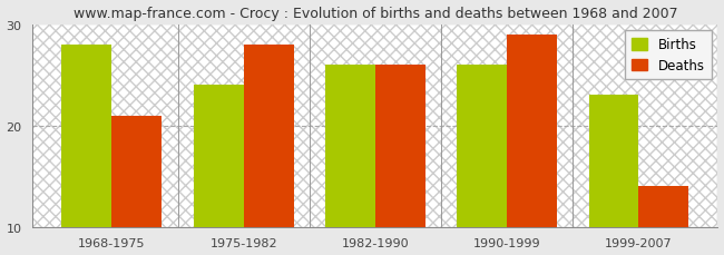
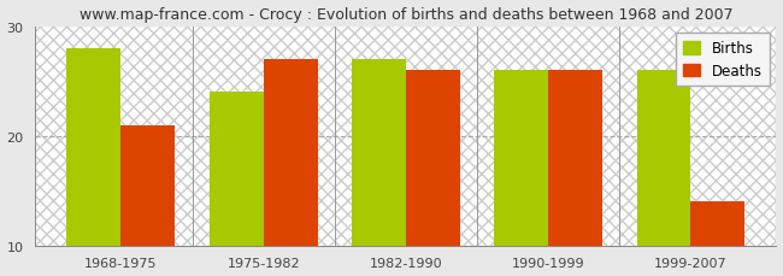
Deaths/1975-1982: 28 -> 27
Births/1982-1990: 26 -> 27
Deaths/1990-1999: 29 -> 26
Births/1999-2007: 23 -> 26
